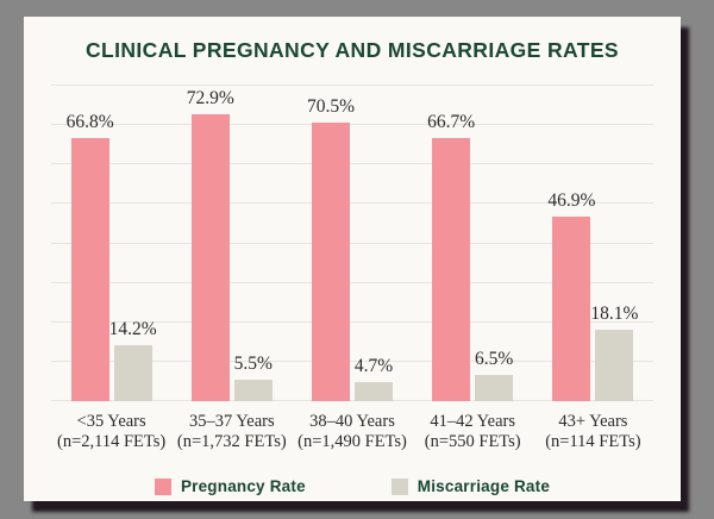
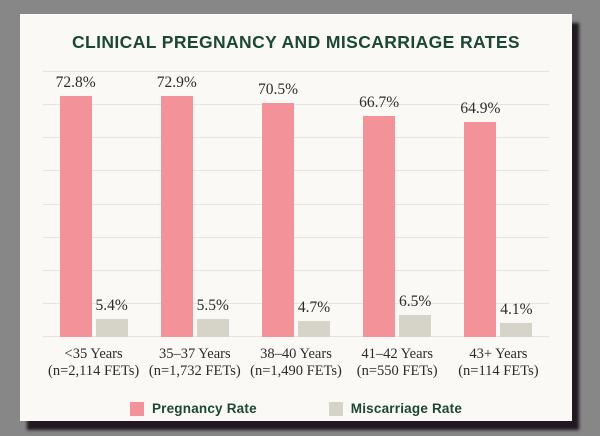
Pregnancy Rate/<35 Years (n=2,114 FETs): 66.8% -> 72.8%
Miscarriage Rate/<35 Years (n=2,114 FETs): 14.2% -> 5.4%
Pregnancy Rate/43+ Years (n=114 FETs): 46.9% -> 64.9%
Miscarriage Rate/43+ Years (n=114 FETs): 18.1% -> 4.1%
